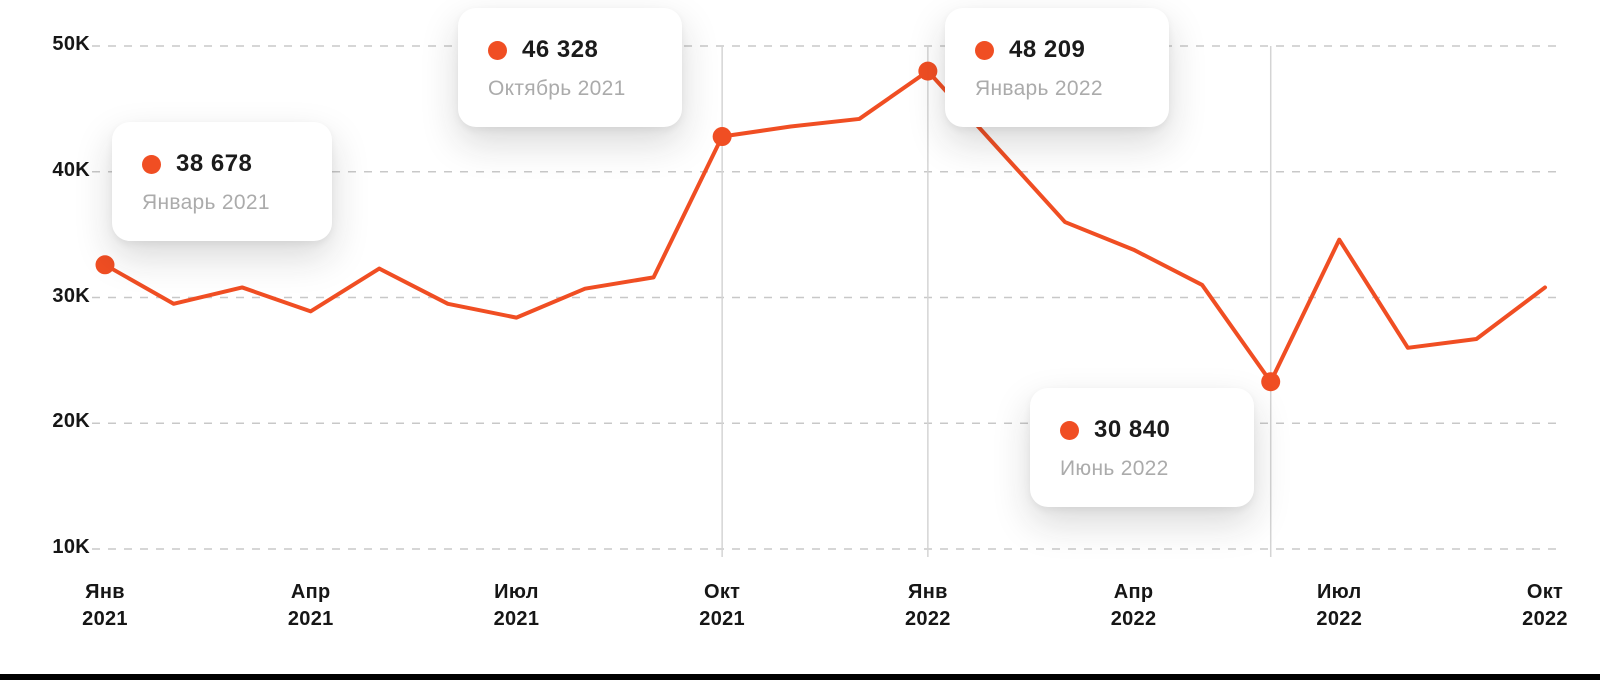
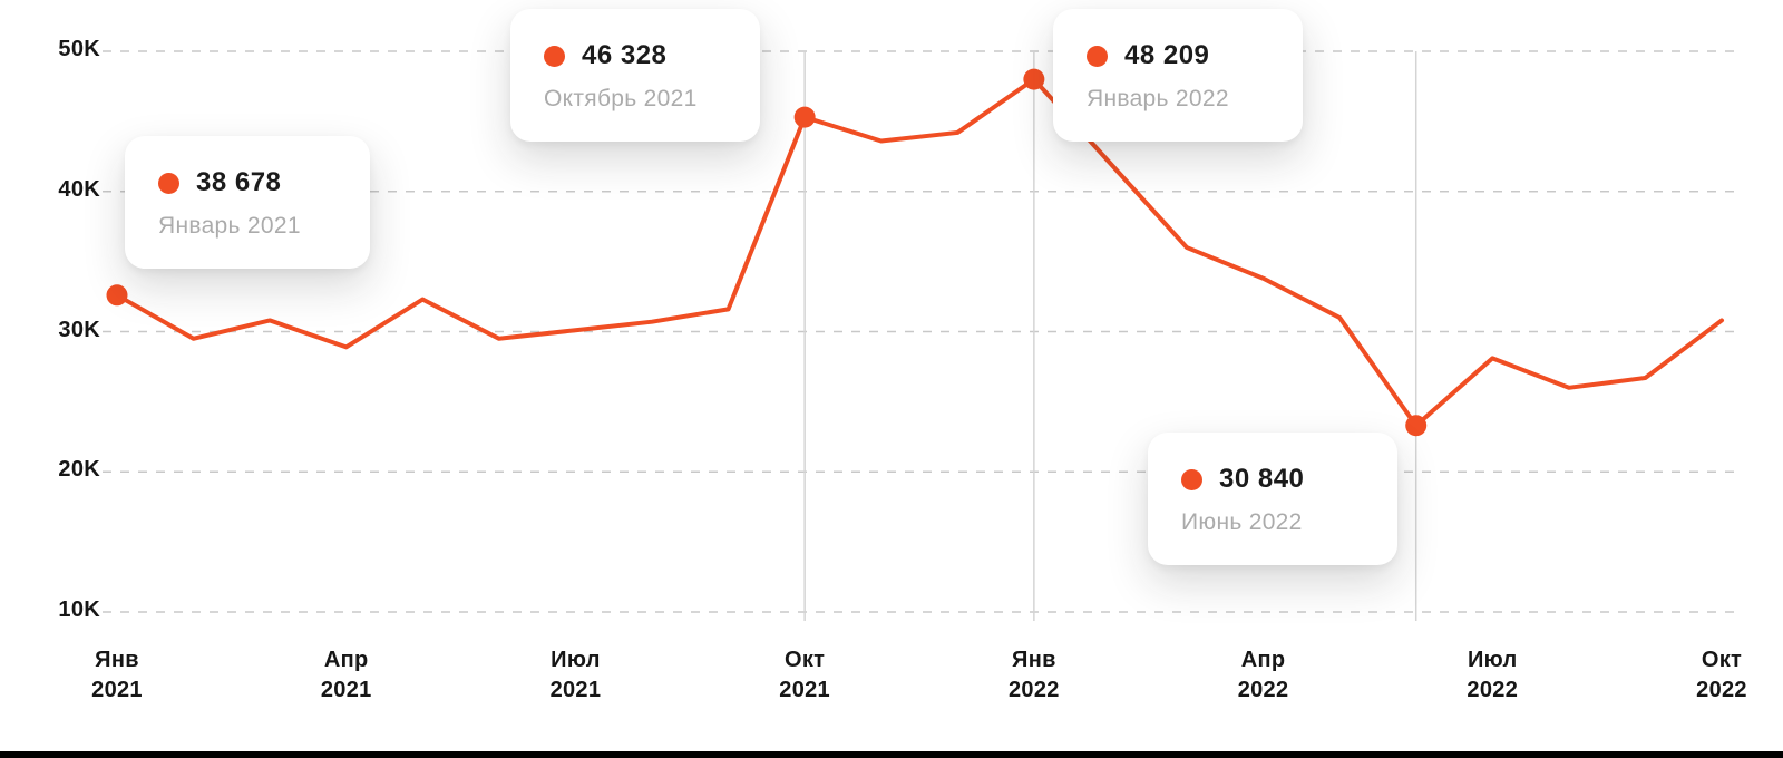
Июл 2021: 28.4K -> 30.1K
Окт 2021: 42.8K -> 45.3K
Июл 2022: 34.6K -> 28.1K
